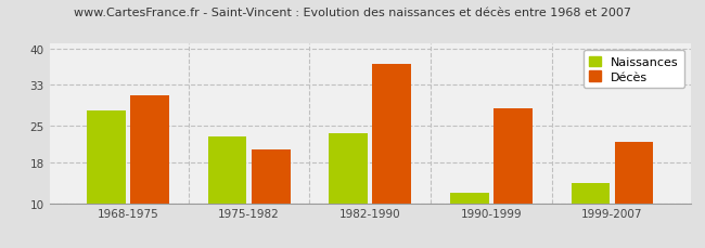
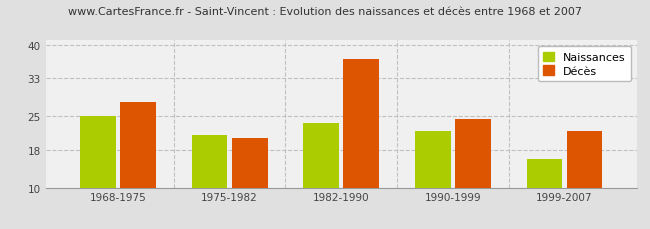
Naissances/1968-1975: 28.0 -> 25.0
Décès/1968-1975: 31.0 -> 28.0
Naissances/1975-1982: 23.0 -> 21.0
Naissances/1990-1999: 12.0 -> 22.0
Décès/1990-1999: 28.5 -> 24.5
Naissances/1999-2007: 14.0 -> 16.0
